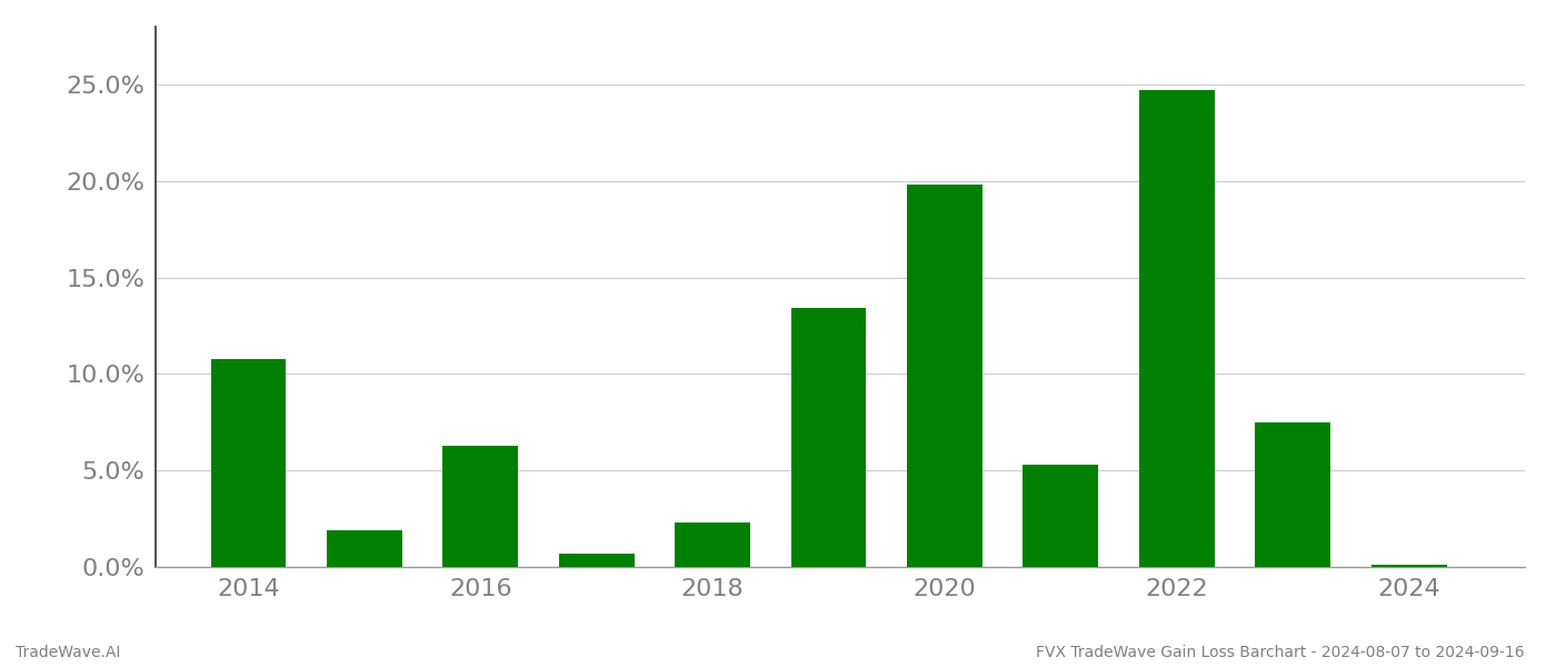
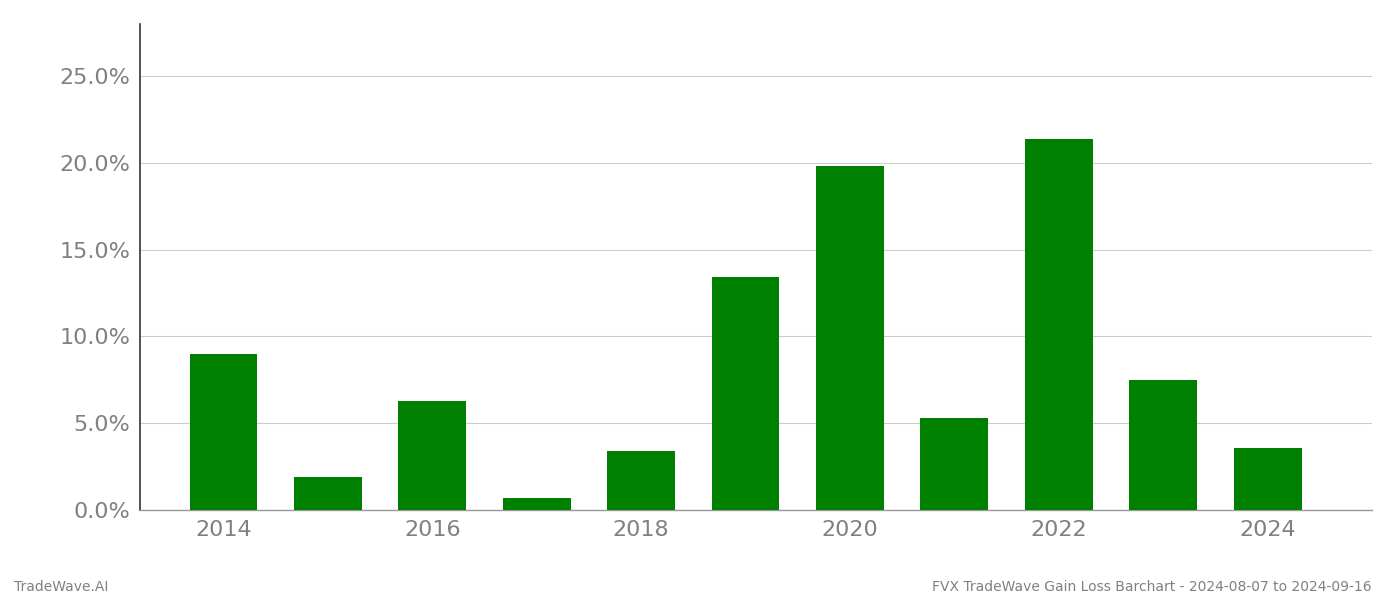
2014: 10.8% -> 9.0%
2018: 2.3% -> 3.4%
2022: 24.7% -> 21.4%
2024: 0.1% -> 3.6%
